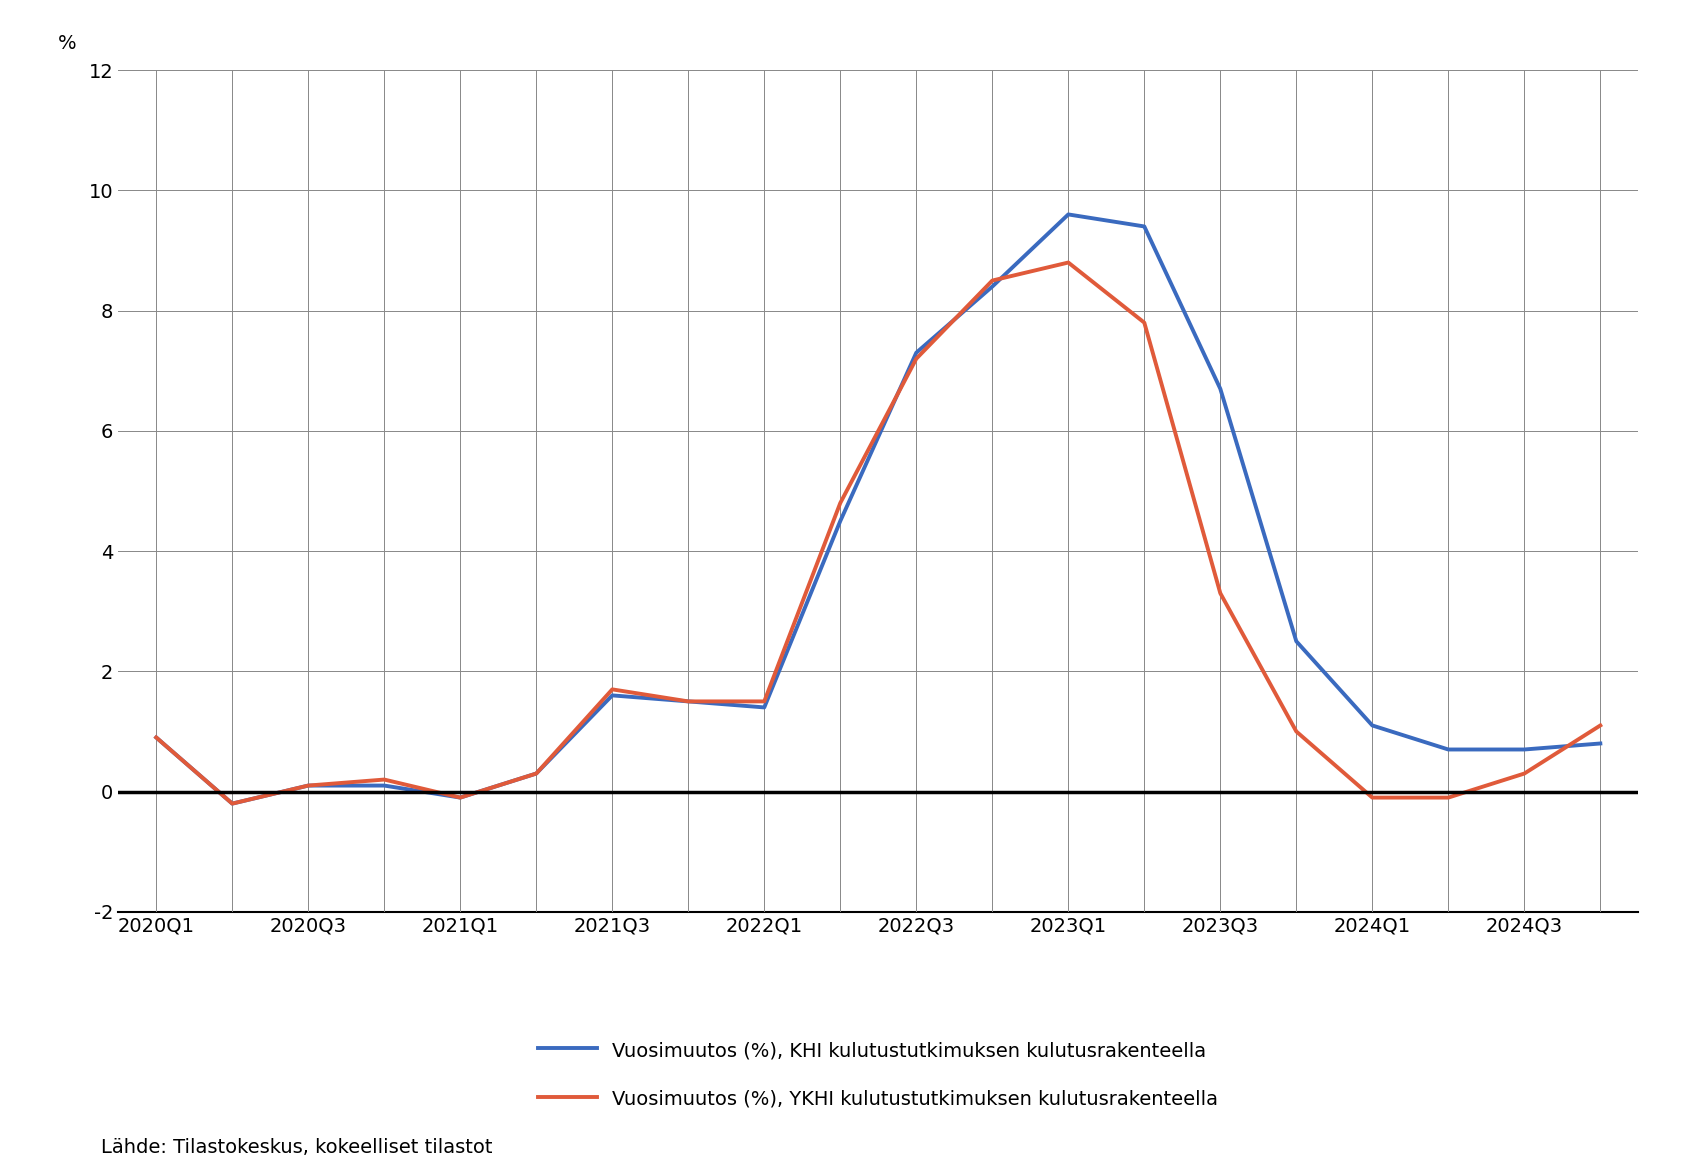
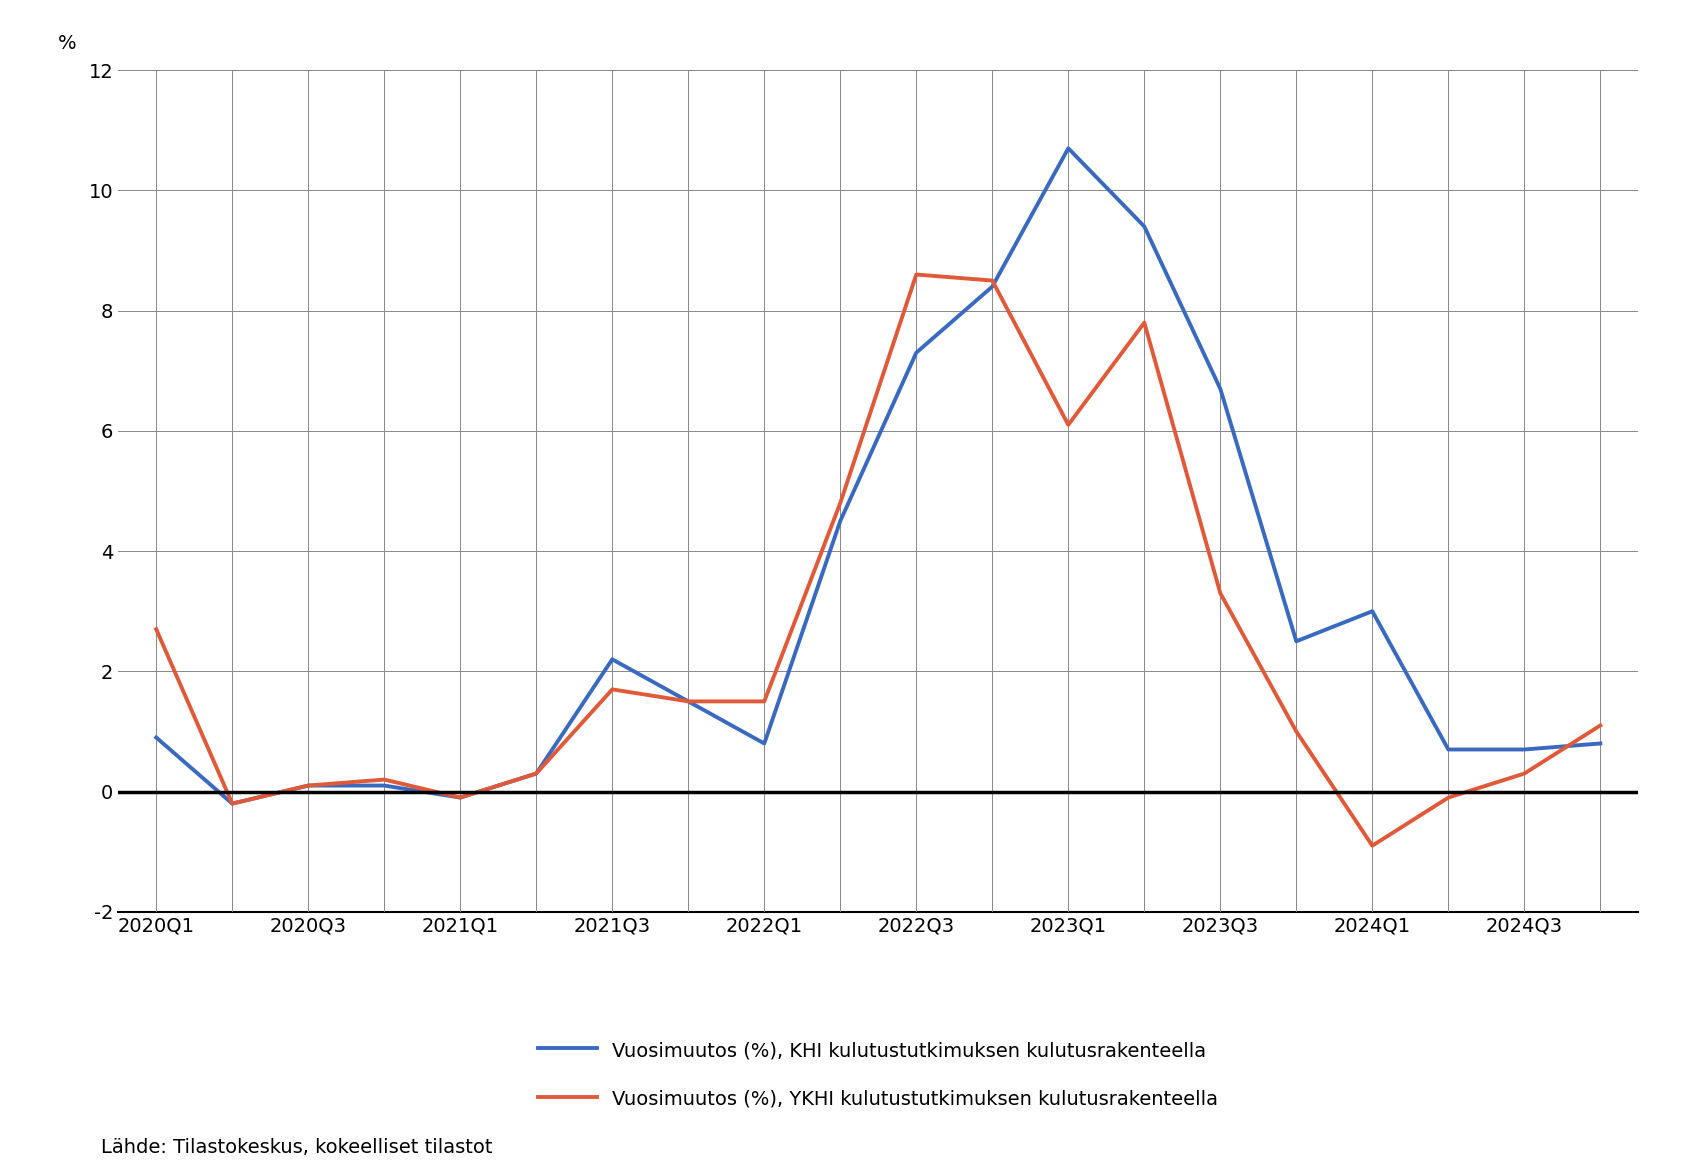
Vuosimuutos (%), YKHI kulutustutkimuksen kulutusrakenteella/2020Q1: 0.9 -> 2.7
Vuosimuutos (%), KHI kulutustutkimuksen kulutusrakenteella/2021Q3: 1.6 -> 2.2
Vuosimuutos (%), KHI kulutustutkimuksen kulutusrakenteella/2022Q1: 1.4 -> 0.8
Vuosimuutos (%), YKHI kulutustutkimuksen kulutusrakenteella/2022Q3: 7.2 -> 8.6
Vuosimuutos (%), KHI kulutustutkimuksen kulutusrakenteella/2023Q1: 9.6 -> 10.7
Vuosimuutos (%), YKHI kulutustutkimuksen kulutusrakenteella/2023Q1: 8.8 -> 6.1
Vuosimuutos (%), KHI kulutustutkimuksen kulutusrakenteella/2024Q1: 1.1 -> 3.0
Vuosimuutos (%), YKHI kulutustutkimuksen kulutusrakenteella/2024Q1: -0.1 -> -0.9
